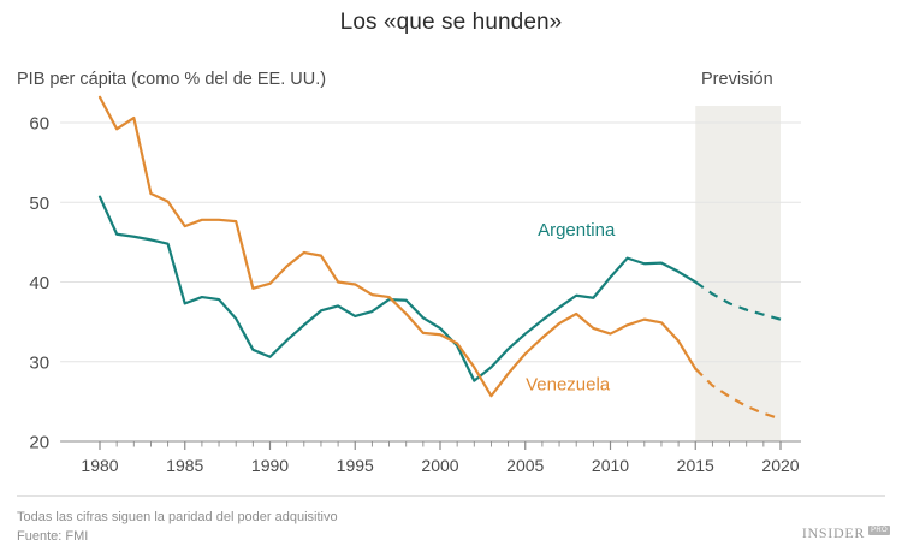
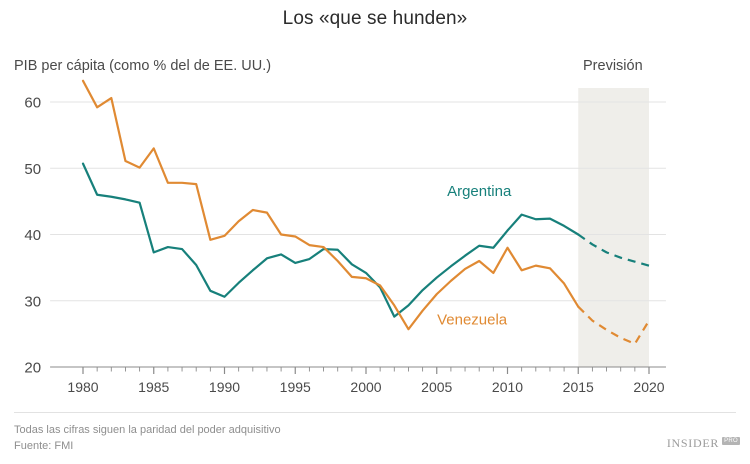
Venezuela/1985: 47 -> 53
Venezuela/2010: 34 -> 38
Venezuela/2020: 23 -> 27
